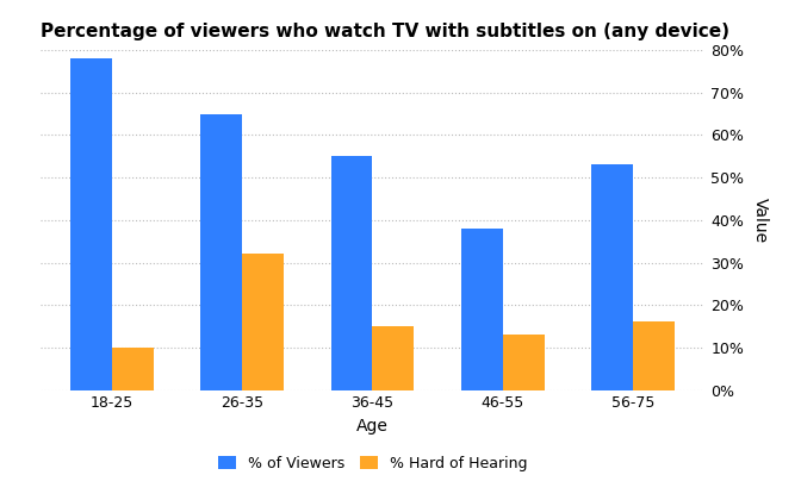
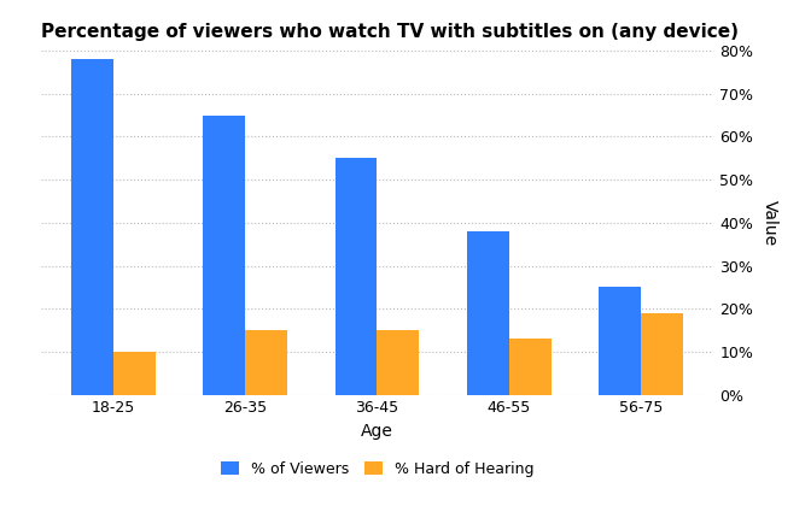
% Hard of Hearing/26-35: 32% -> 15%
% of Viewers/56-75: 53% -> 25%
% Hard of Hearing/56-75: 16% -> 19%
